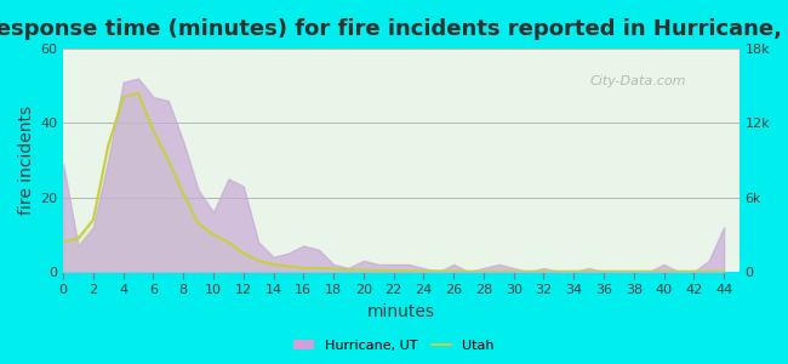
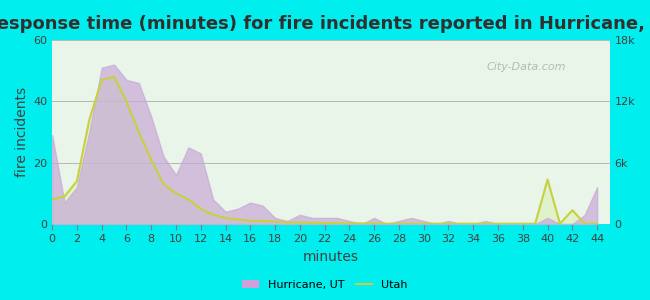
Utah/6: 38.0 -> 40.0
Utah/40: 0.1 -> 14.5
Utah/42: 0.1 -> 4.5
